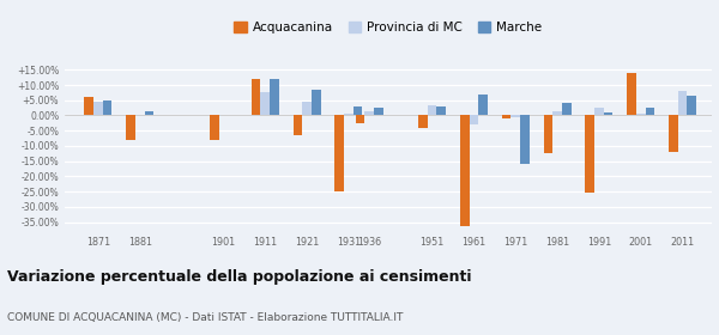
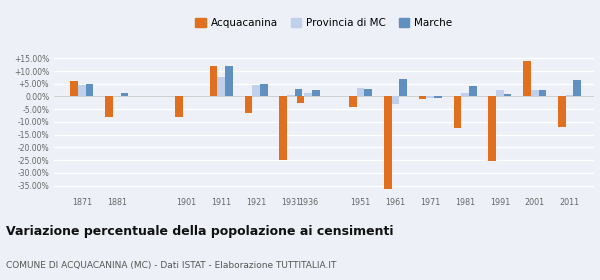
Marche/1921: 8.5% -> 5.0%
Marche/1971: -16.0% -> -0.5%
Provincia di MC/2001: 0.5% -> 2.5%
Provincia di MC/2011: 8.0% -> 0.5%
